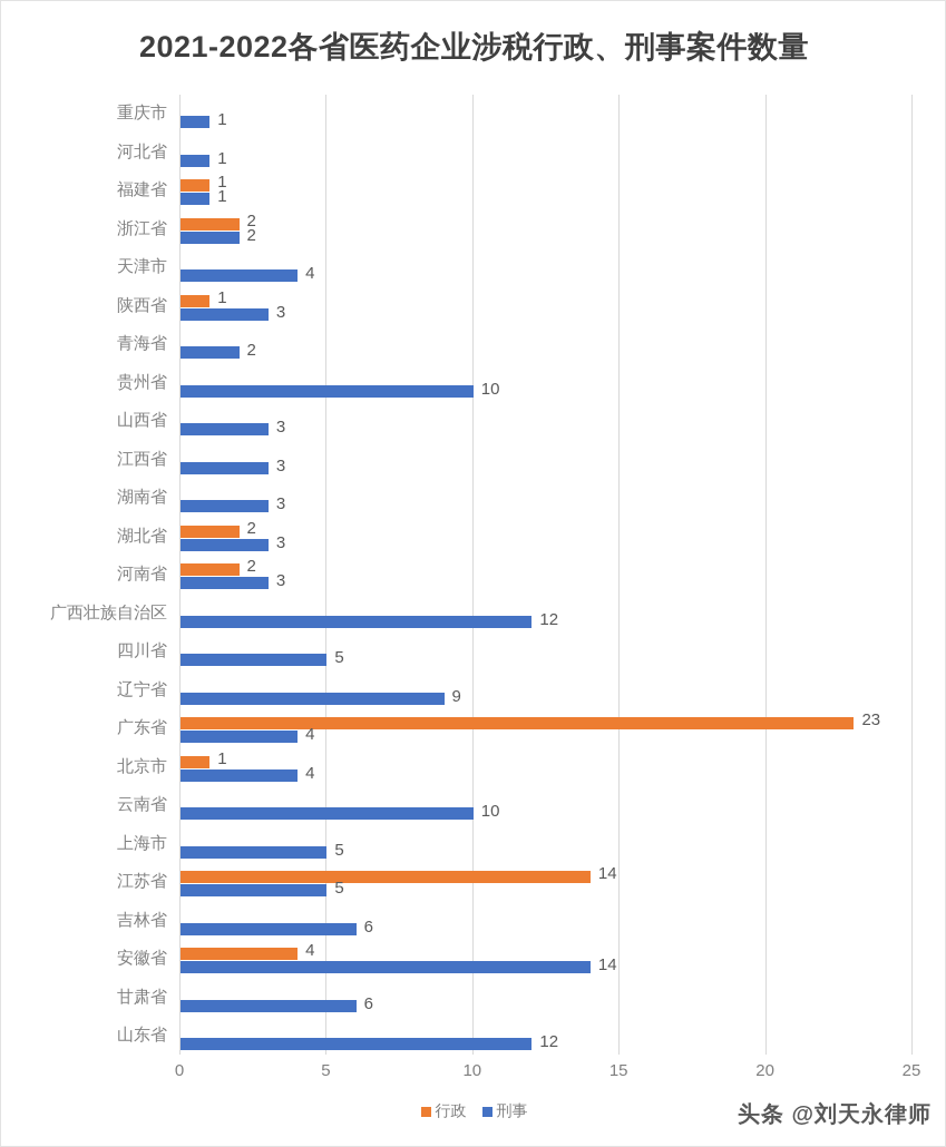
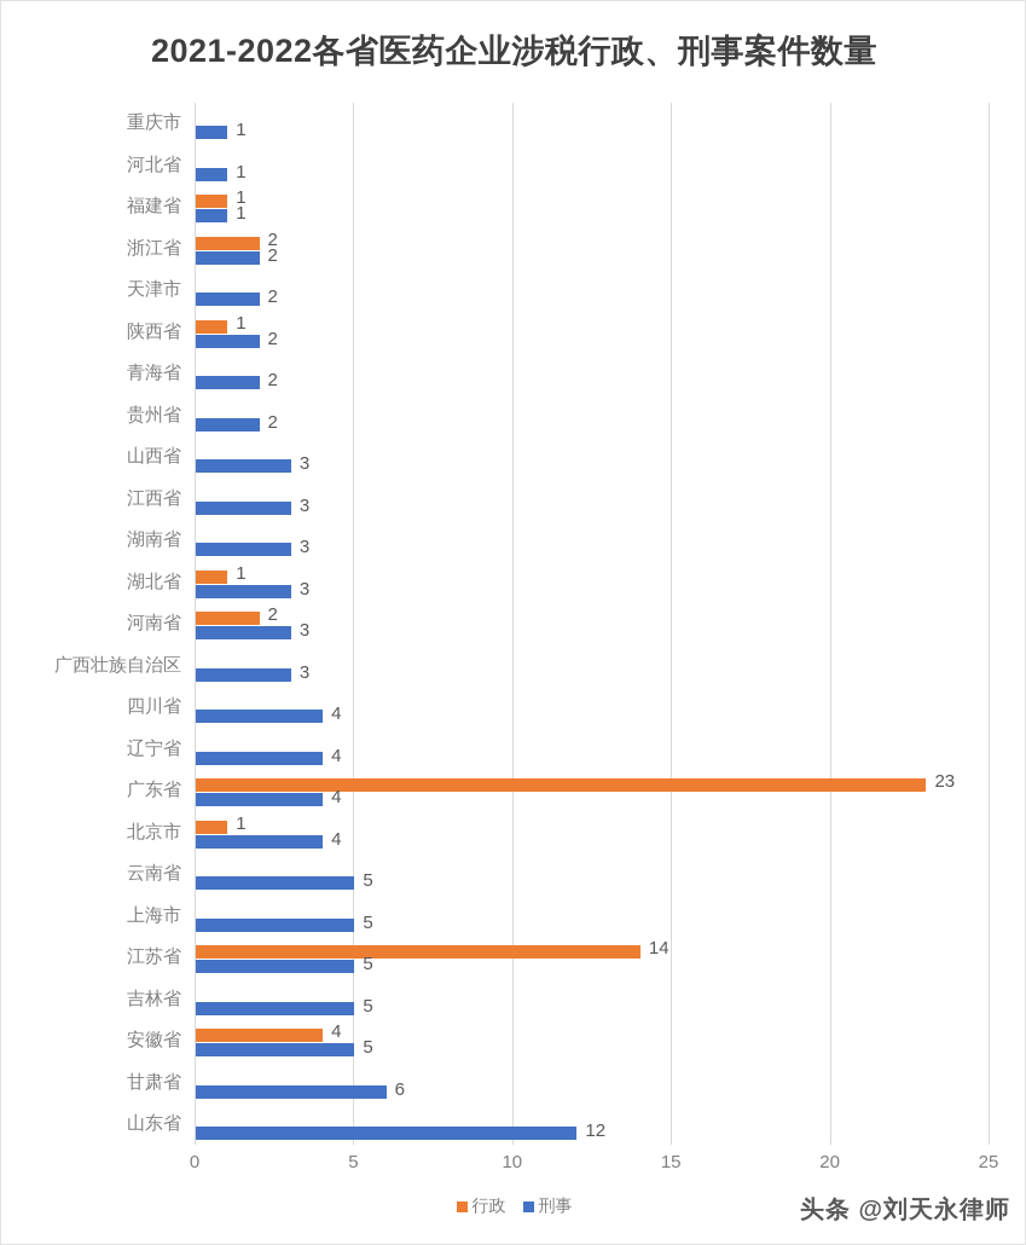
刑事/天津市: 4 -> 2
刑事/陕西省: 3 -> 2
刑事/贵州省: 10 -> 2
行政/湖北省: 2 -> 1
刑事/广西壮族自治区: 12 -> 3
刑事/四川省: 5 -> 4
刑事/辽宁省: 9 -> 4
刑事/云南省: 10 -> 5
刑事/吉林省: 6 -> 5
刑事/安徽省: 14 -> 5
